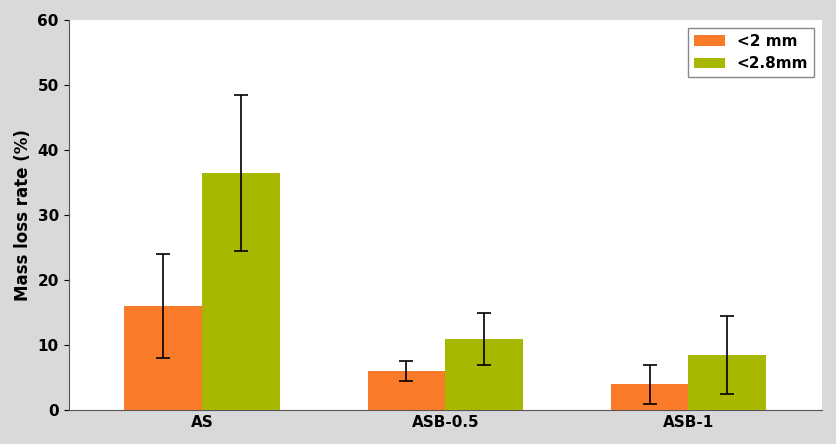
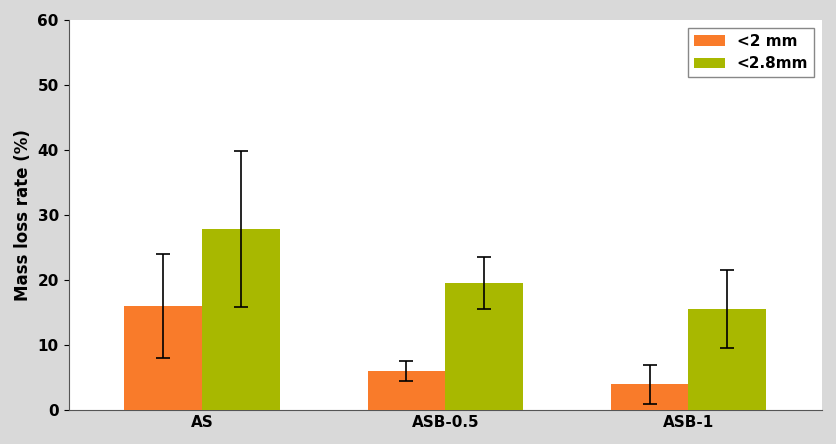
<2.8mm/AS: 36.5 -> 27.8
<2.8mm/ASB-0.5: 11.0 -> 19.6
<2.8mm/ASB-1: 8.5 -> 15.6
